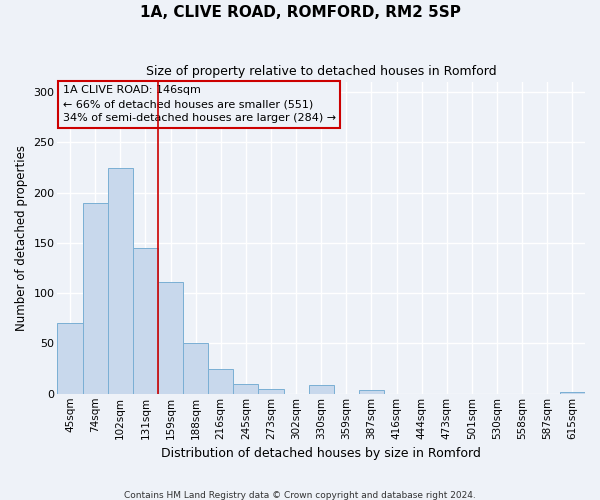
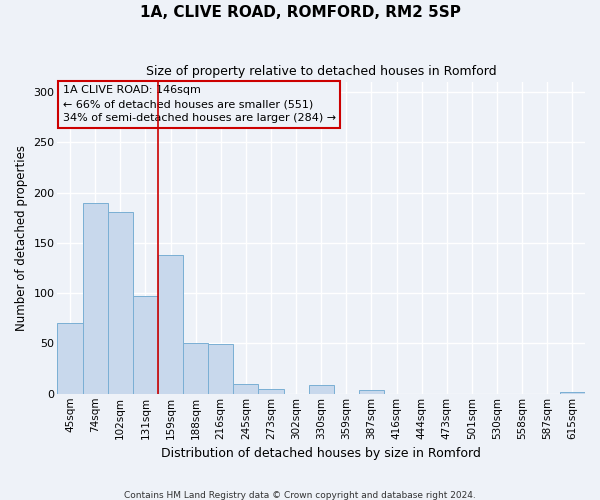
102sqm: 224 -> 181
131sqm: 145 -> 97
159sqm: 111 -> 138
216sqm: 25 -> 49
